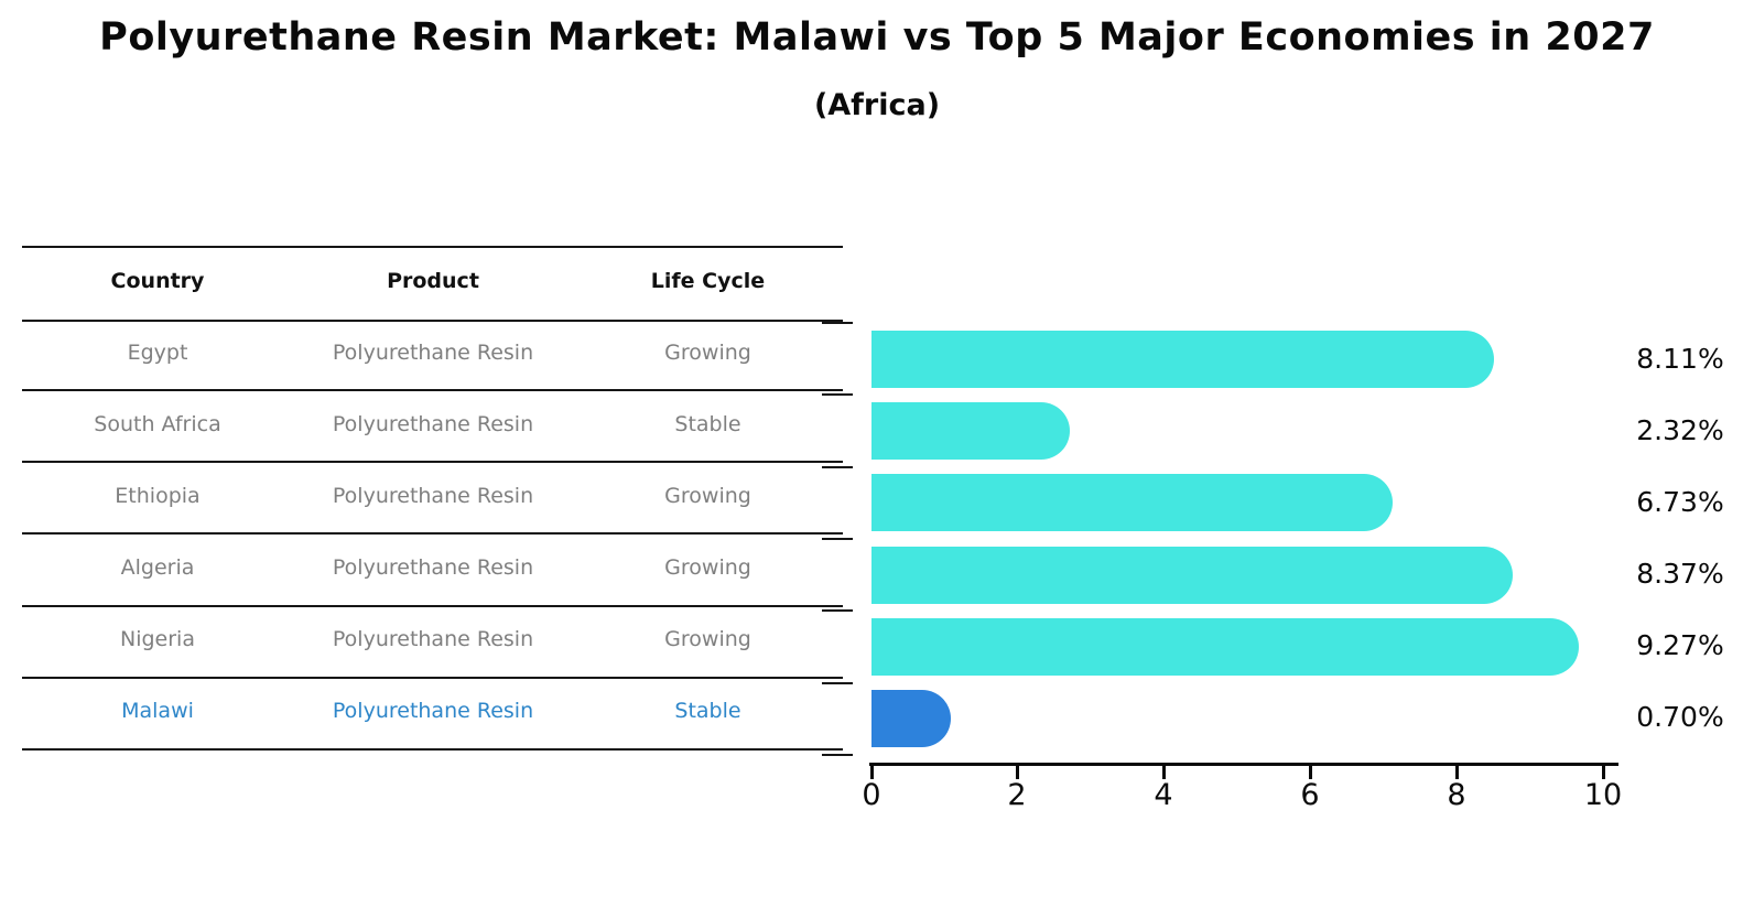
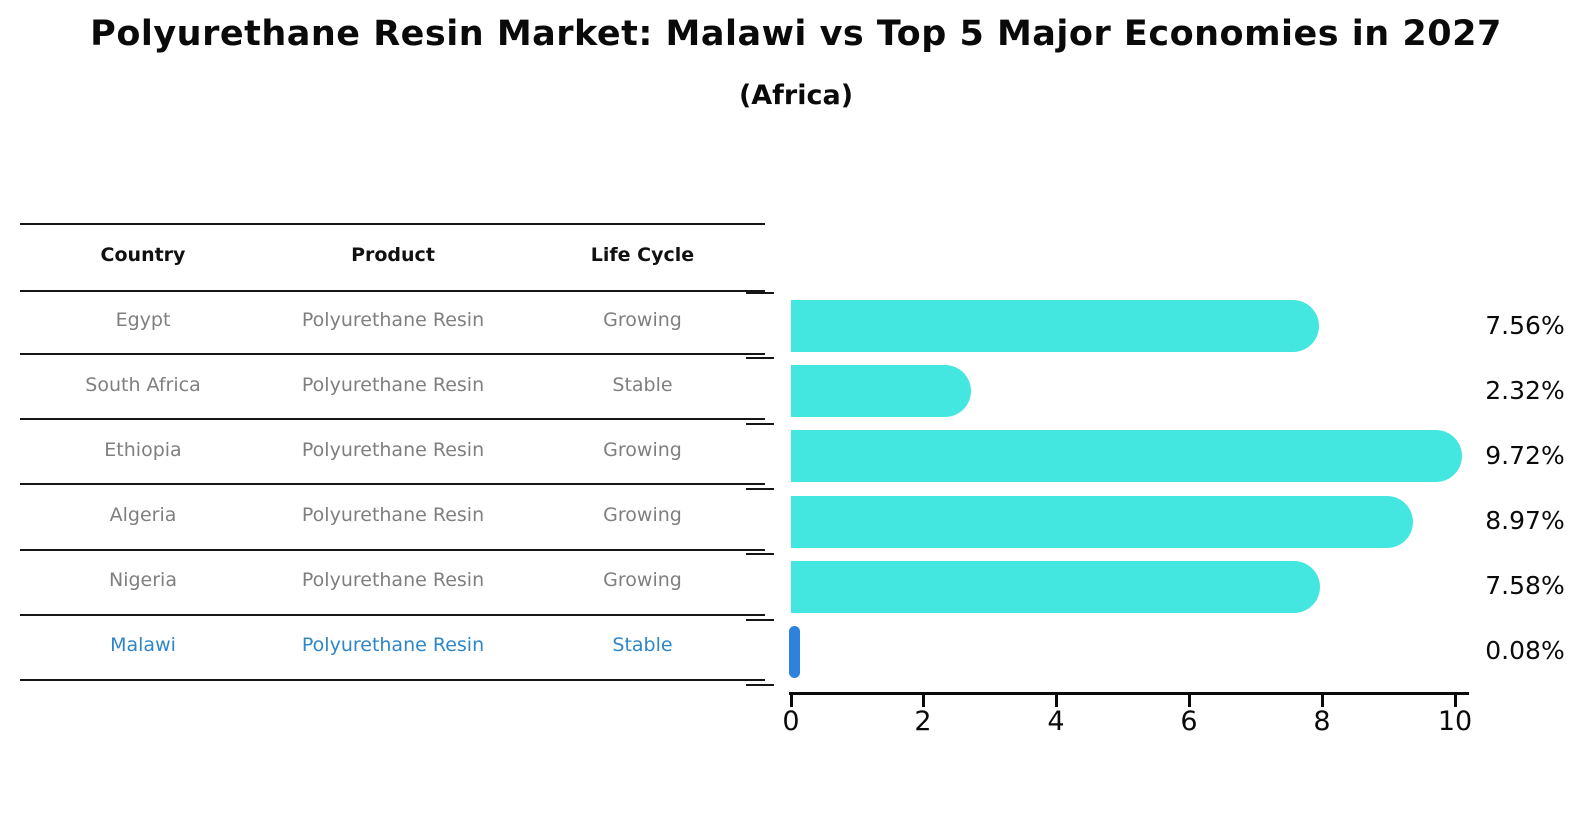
Egypt: 8.11% -> 7.56%
Ethiopia: 6.73% -> 9.72%
Algeria: 8.37% -> 8.97%
Nigeria: 9.27% -> 7.58%
Malawi: 0.70% -> 0.08%
